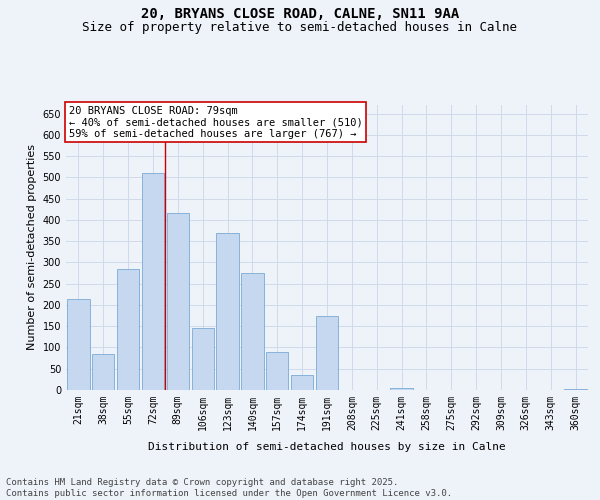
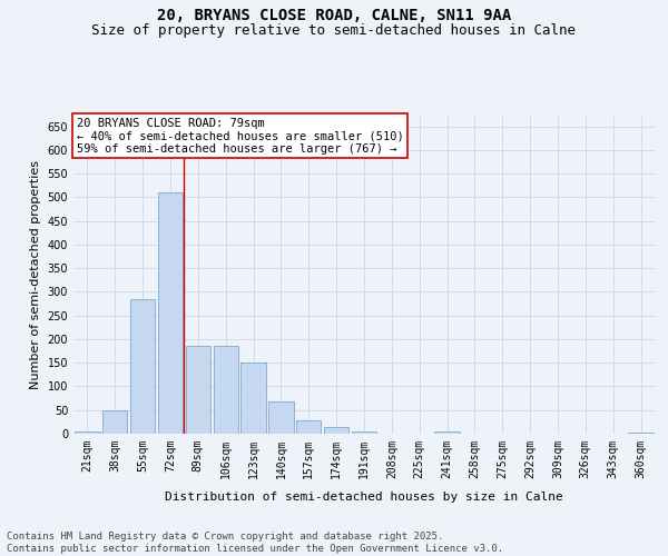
21sqm: 215 -> 5
38sqm: 85 -> 50
89sqm: 415 -> 185
106sqm: 145 -> 185
123sqm: 370 -> 150
140sqm: 275 -> 68
157sqm: 90 -> 28
174sqm: 35 -> 13
191sqm: 175 -> 5
